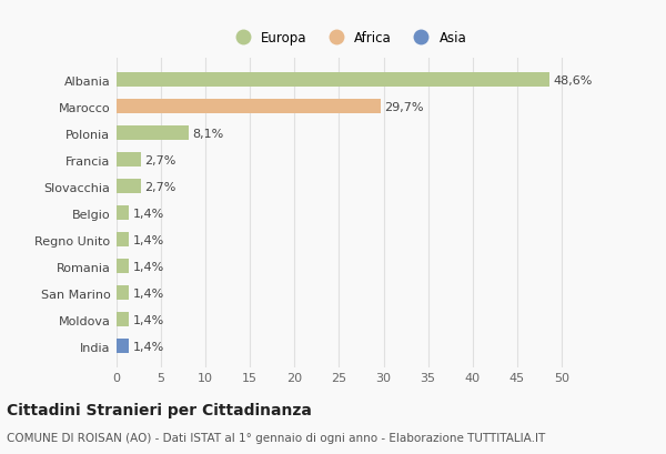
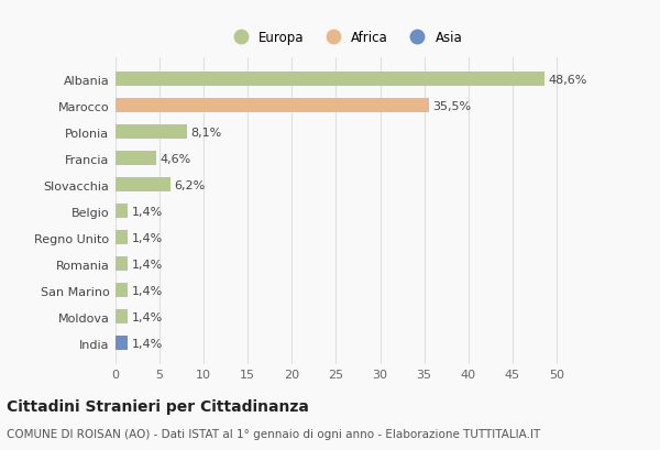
Marocco: 29,7% -> 35,5%
Francia: 2,7% -> 4,6%
Slovacchia: 2,7% -> 6,2%
